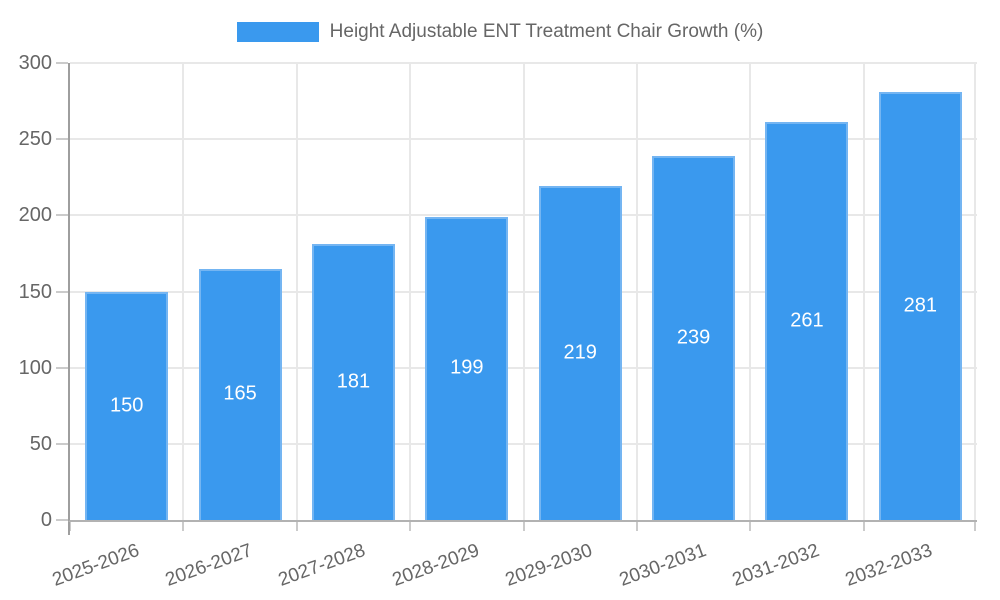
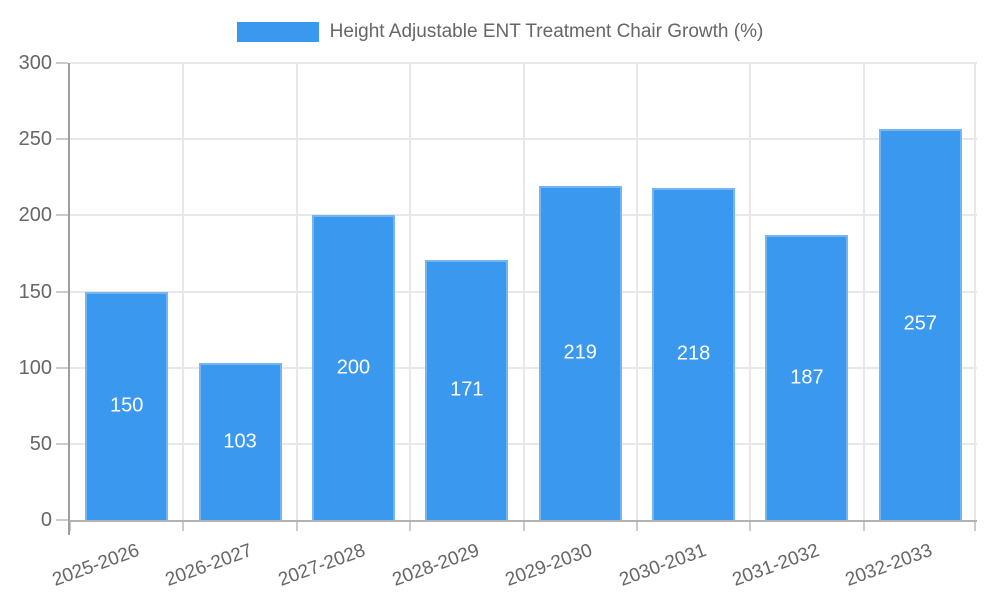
2026-2027: 165 -> 103
2027-2028: 181 -> 200
2028-2029: 199 -> 171
2030-2031: 239 -> 218
2031-2032: 261 -> 187
2032-2033: 281 -> 257
